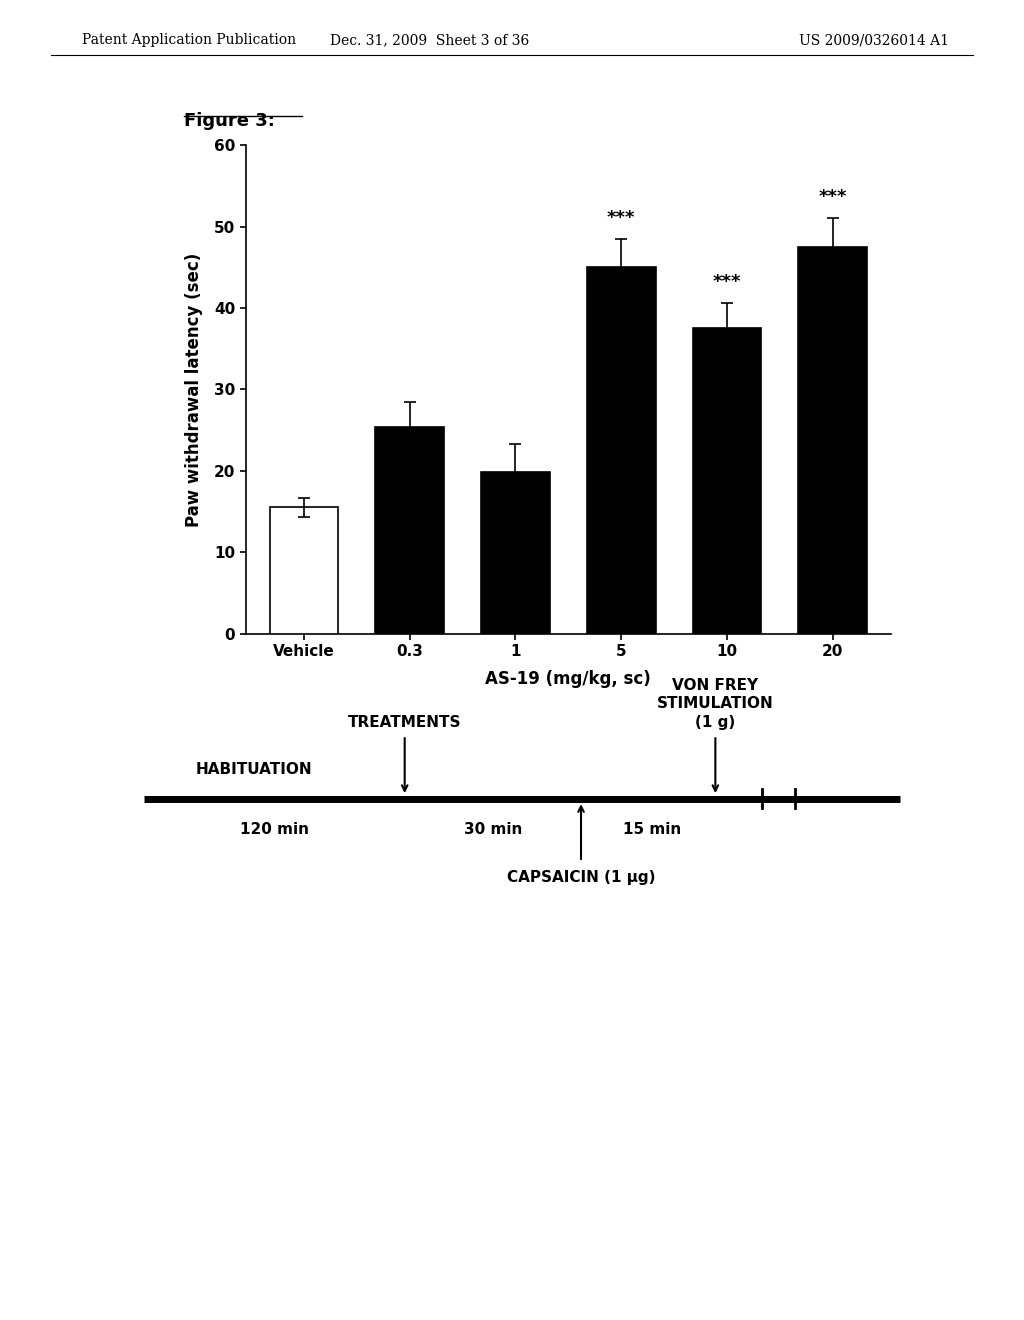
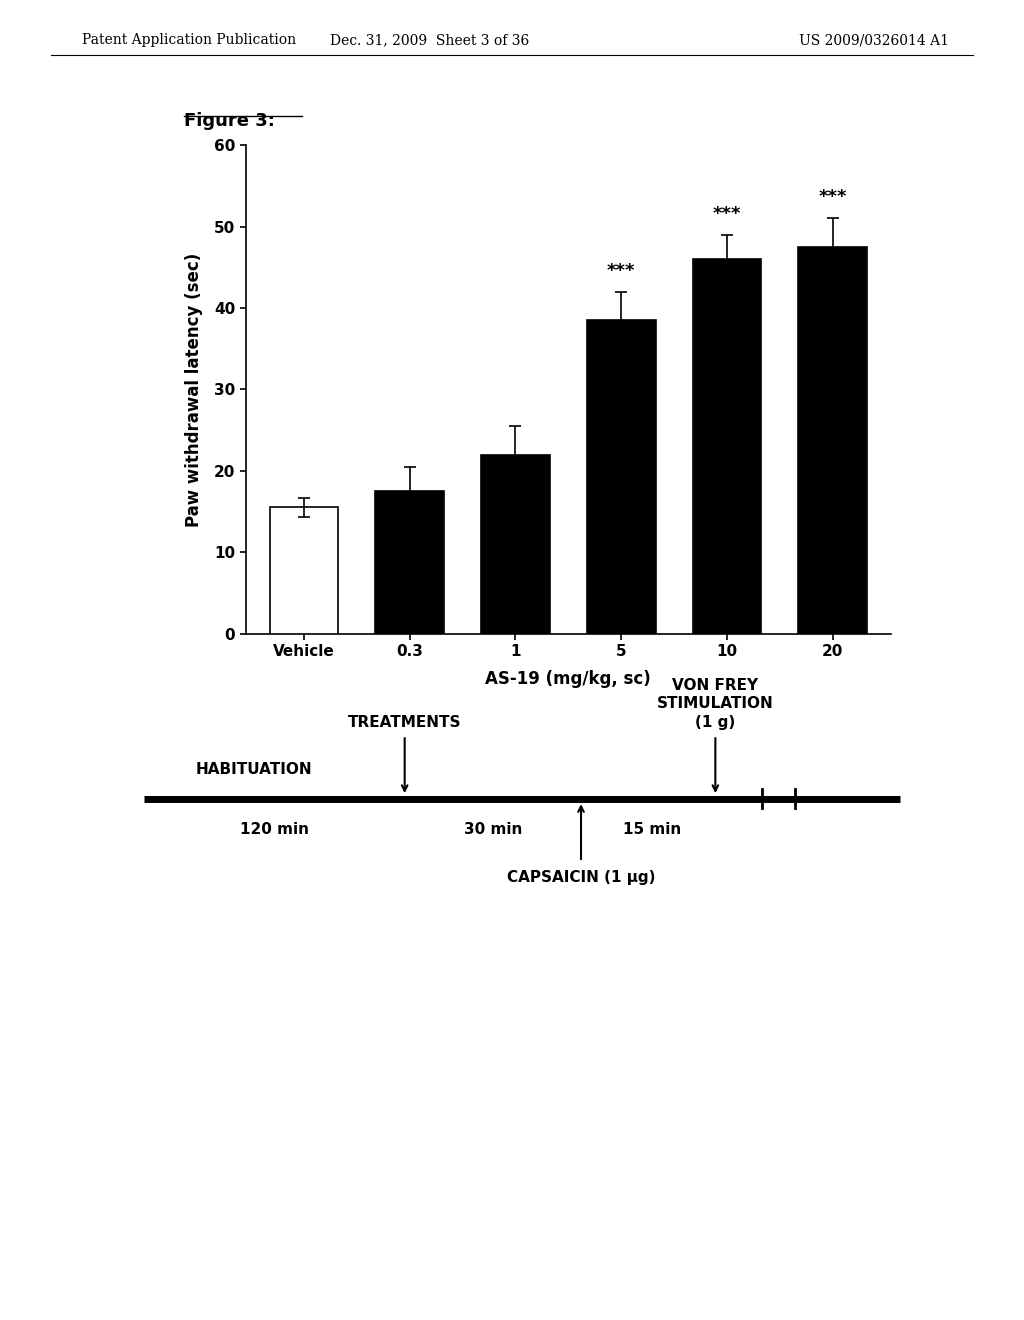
0.3: 25.4 -> 17.5
1: 19.8 -> 22.0
5: 45.0 -> 38.5
10: 37.6 -> 46.0
